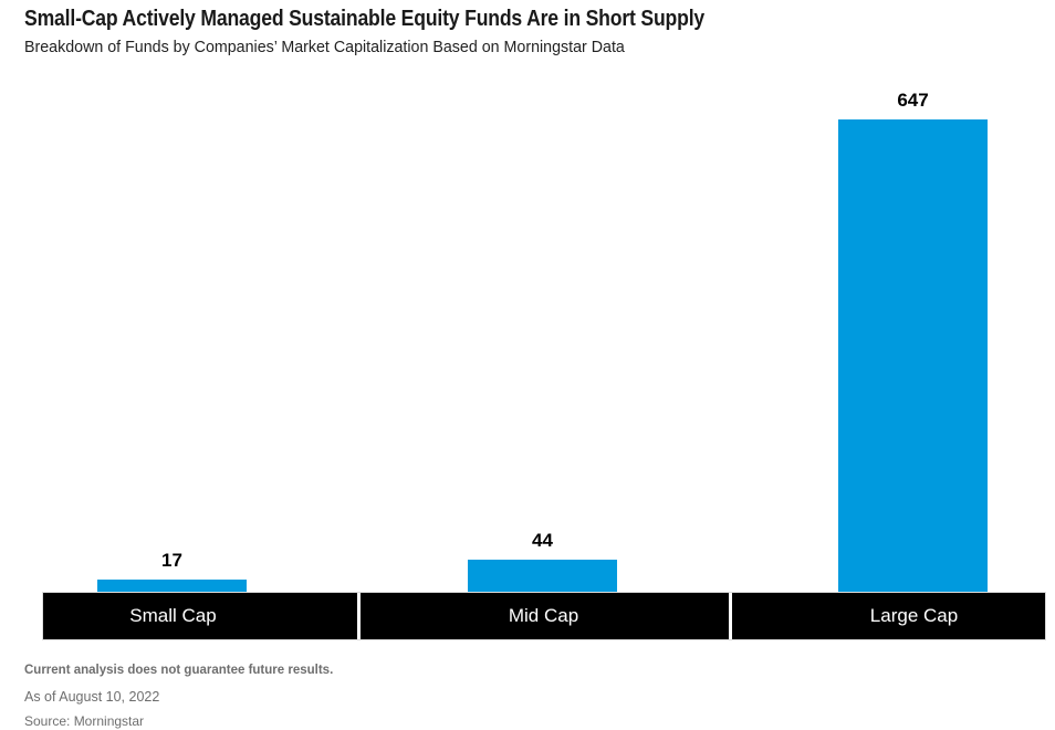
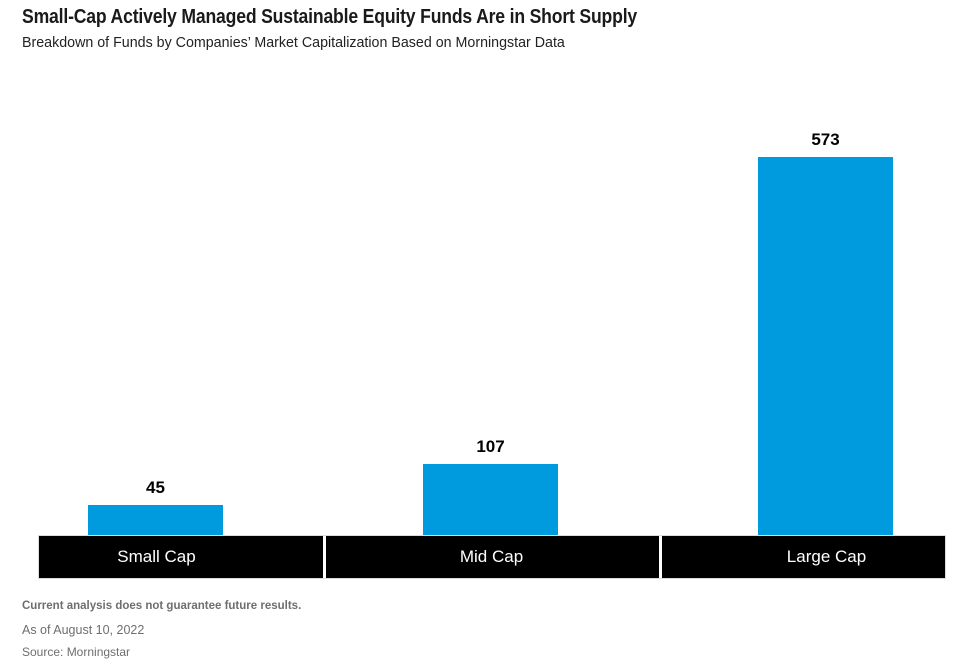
Small Cap: 17 -> 45
Mid Cap: 44 -> 107
Large Cap: 647 -> 573
